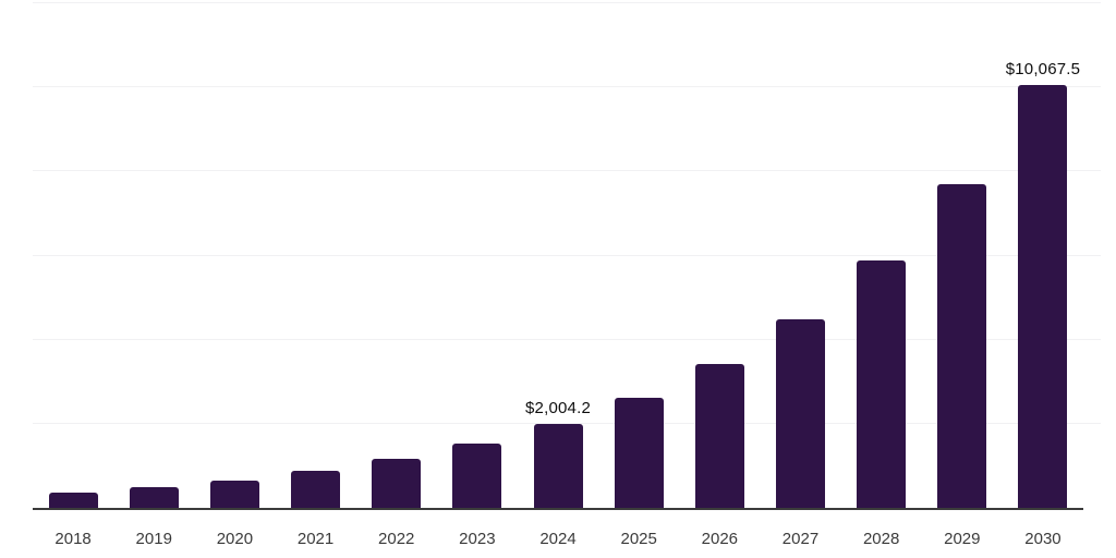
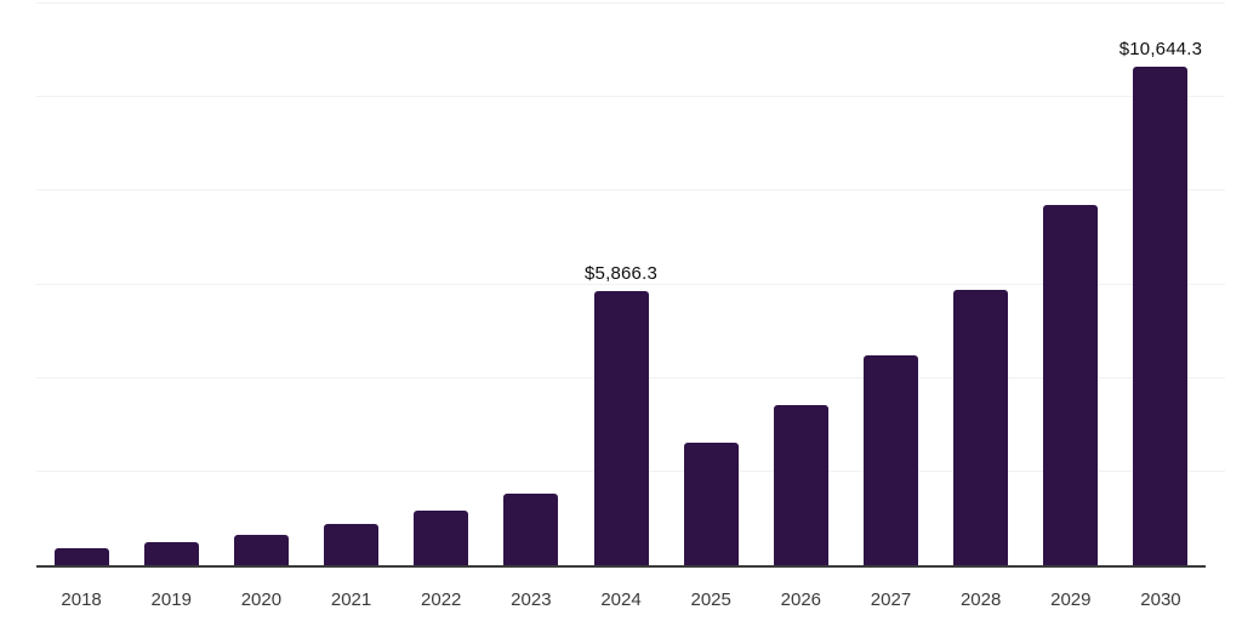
2024: $2,004.2 -> $5,866.3
2030: $10,067.5 -> $10,644.3
